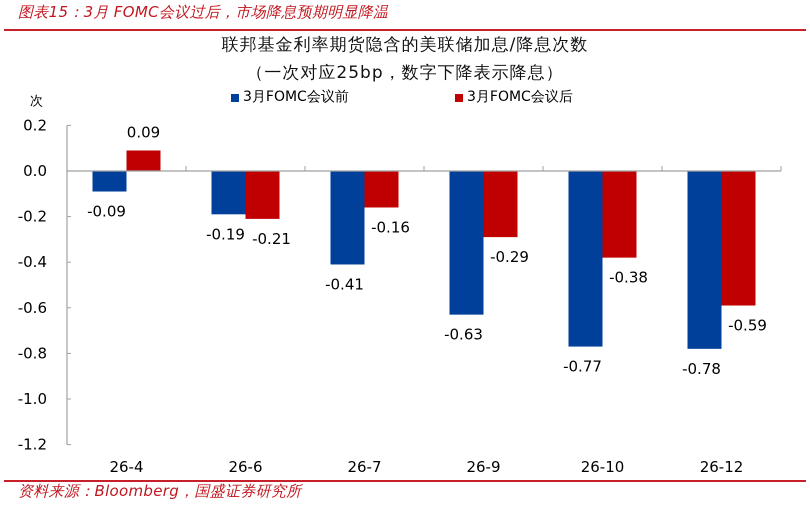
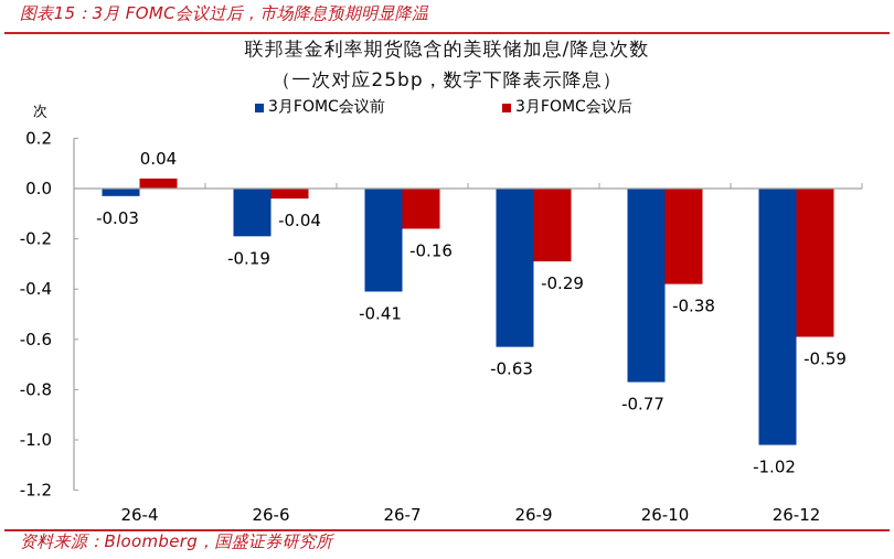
3月FOMC会议前/26-4: -0.09 -> -0.03
3月FOMC会议后/26-4: 0.09 -> 0.04
3月FOMC会议后/26-6: -0.21 -> -0.04
3月FOMC会议前/26-12: -0.78 -> -1.02
